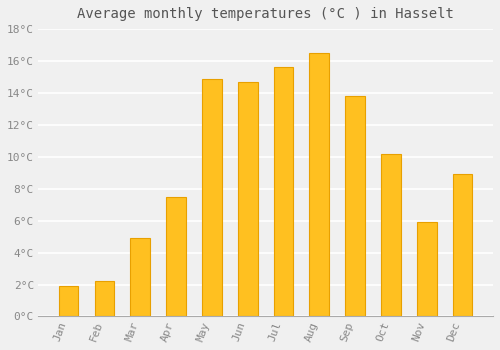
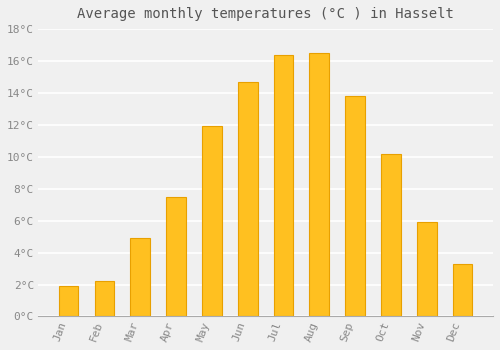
May: 14.9°C -> 11.9°C
Jul: 15.6°C -> 16.4°C
Dec: 8.9°C -> 3.3°C
